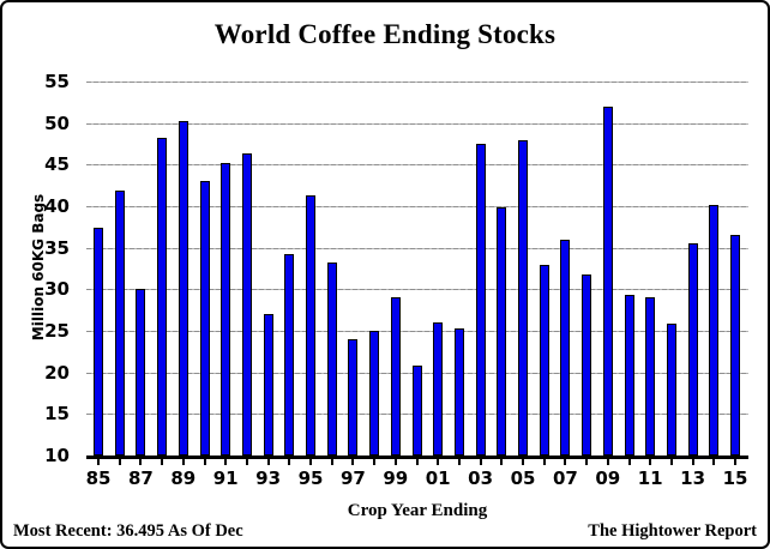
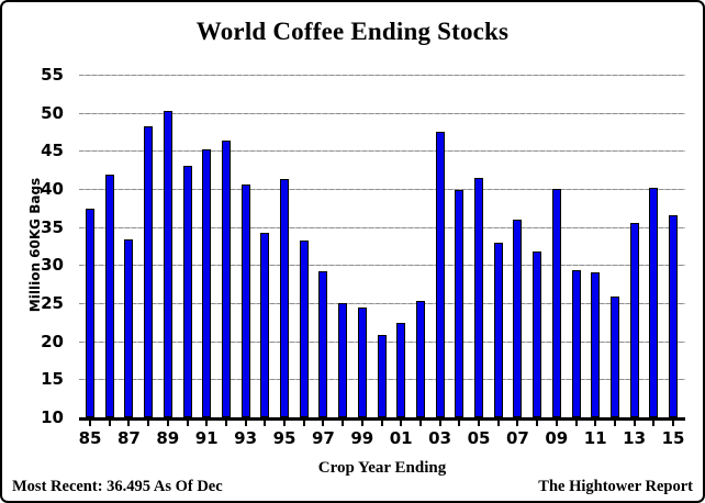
87: 30 -> 33
93: 27 -> 41
97: 24 -> 29
99: 29 -> 24
01: 26 -> 22
05: 48 -> 41
09: 52 -> 40
